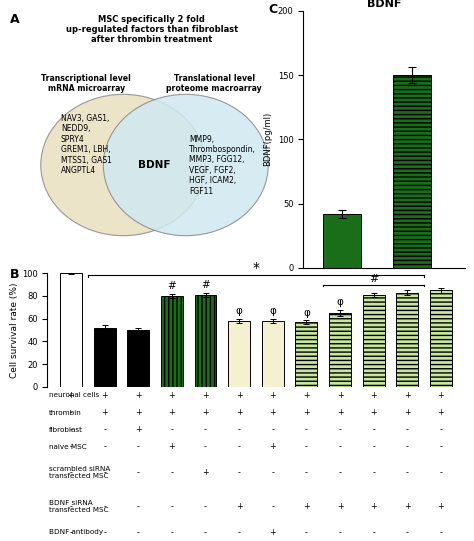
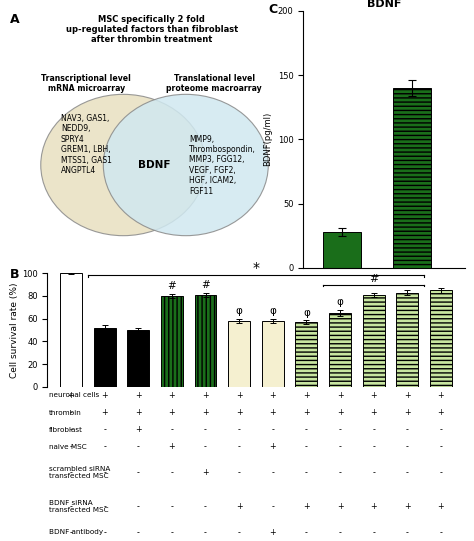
BDNF/MSC: 42 -> 28
BDNF/MSC+thrombin: 150 -> 140
